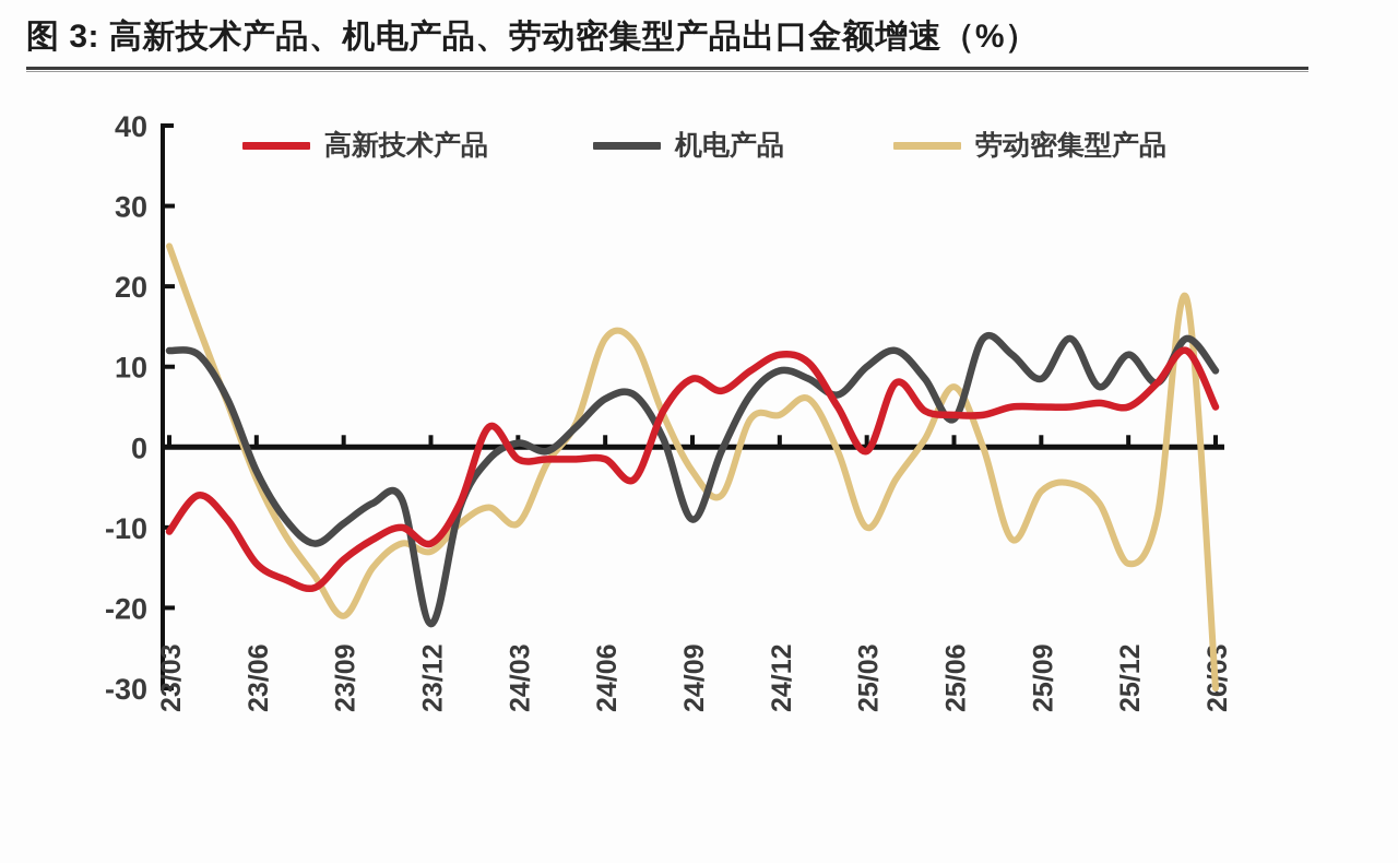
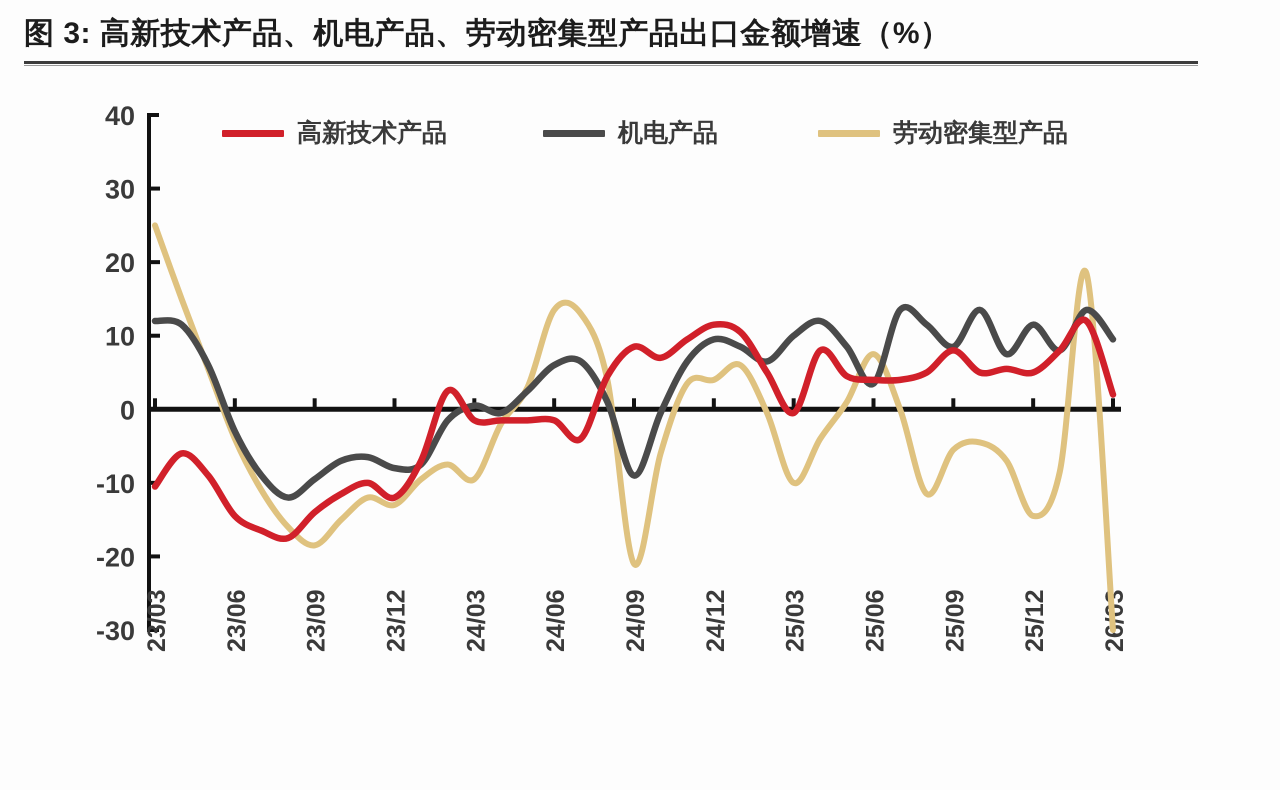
劳动密集型产品/23/09: -21 -> -18
机电产品/23/12: -22 -> -8
劳动密集型产品/24/09: -3 -> -21
高新技术产品/25/09: 5 -> 8
高新技术产品/26/03: 5 -> 2
